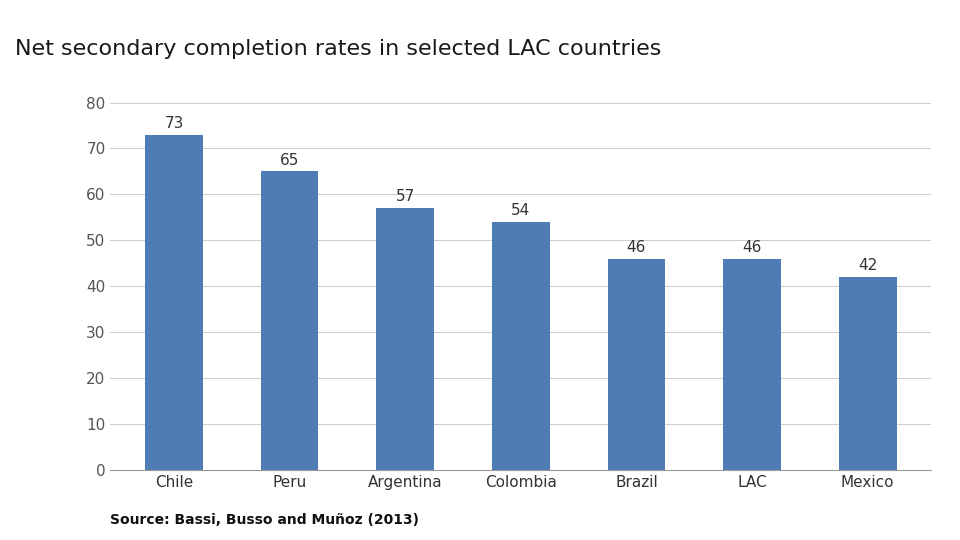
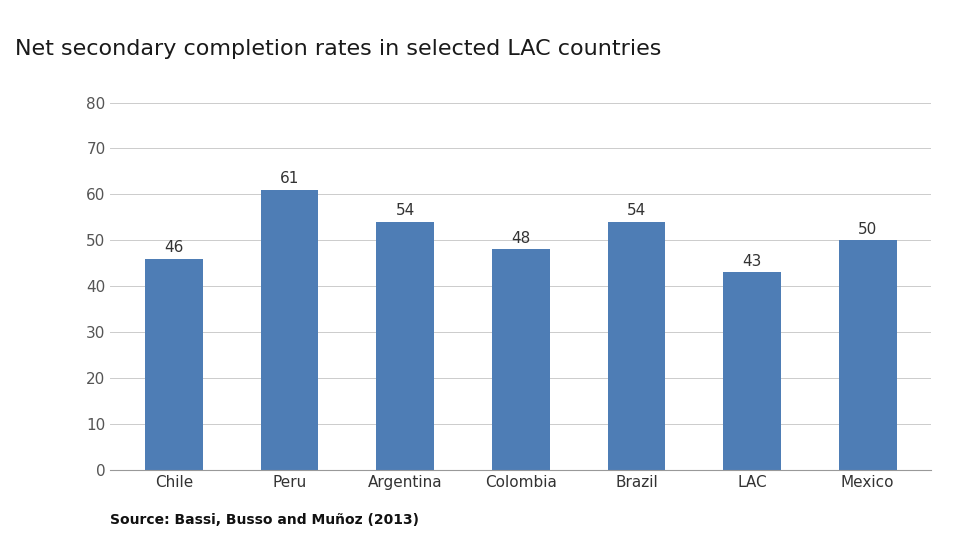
Chile: 73 -> 46
Peru: 65 -> 61
Argentina: 57 -> 54
Colombia: 54 -> 48
Brazil: 46 -> 54
LAC: 46 -> 43
Mexico: 42 -> 50
